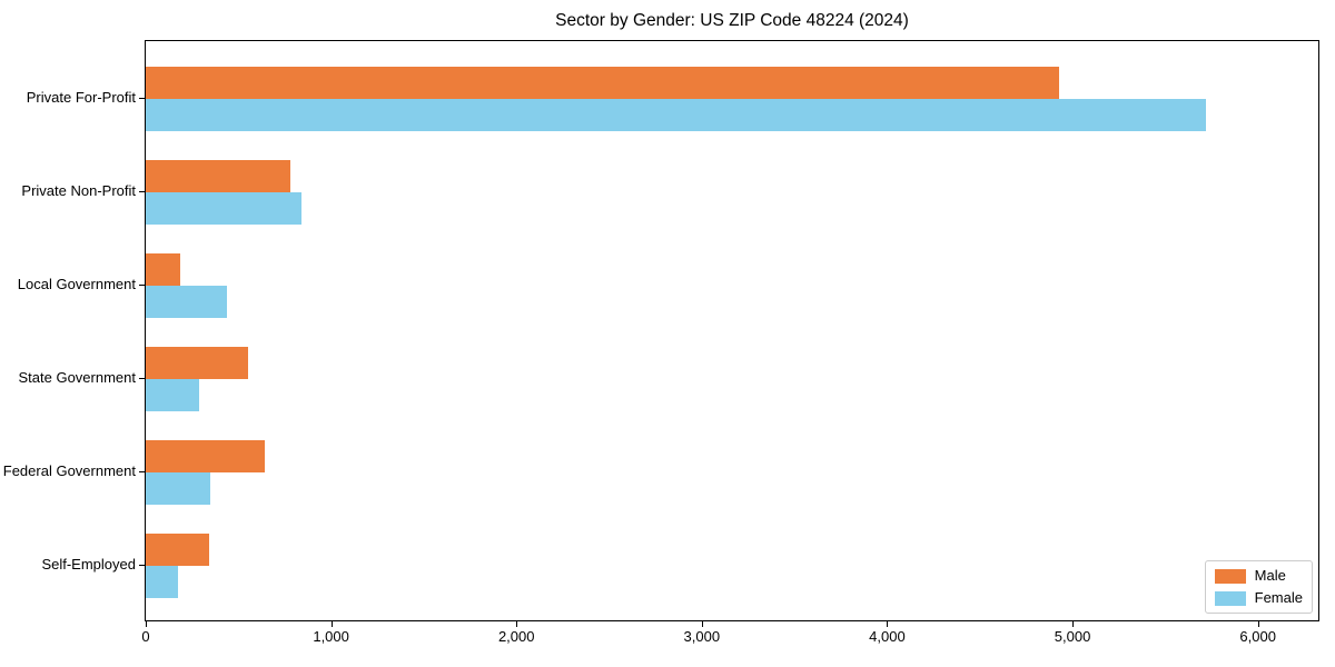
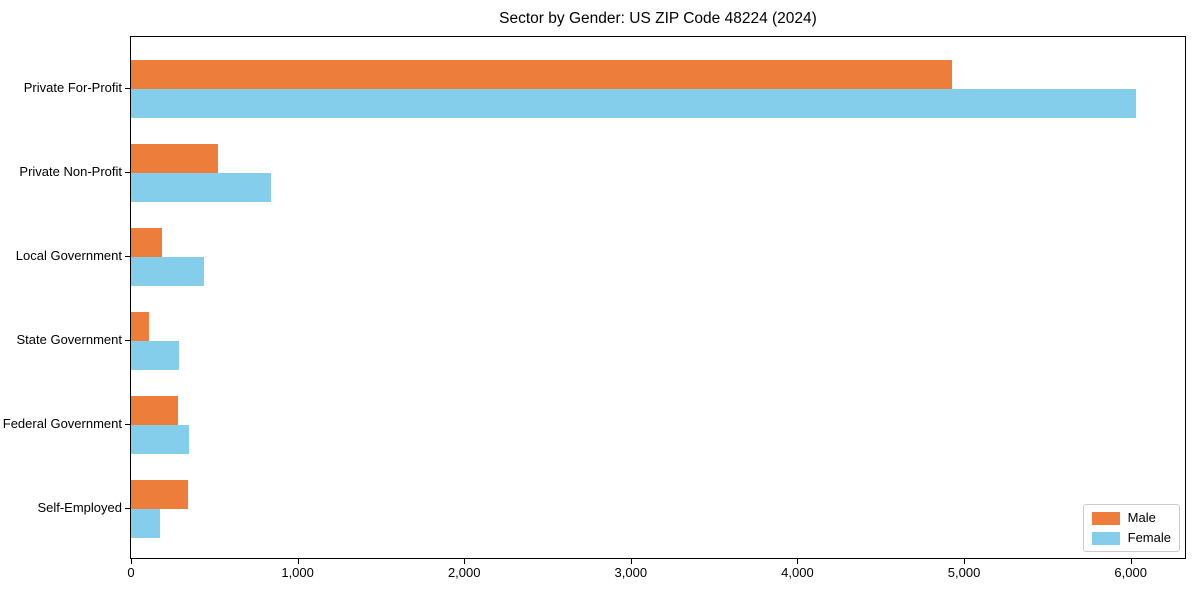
Female/Private For-Profit: 5720 -> 6030
Male/Private Non-Profit: 780 -> 520
Male/State Government: 550 -> 110
Male/Federal Government: 640 -> 280
